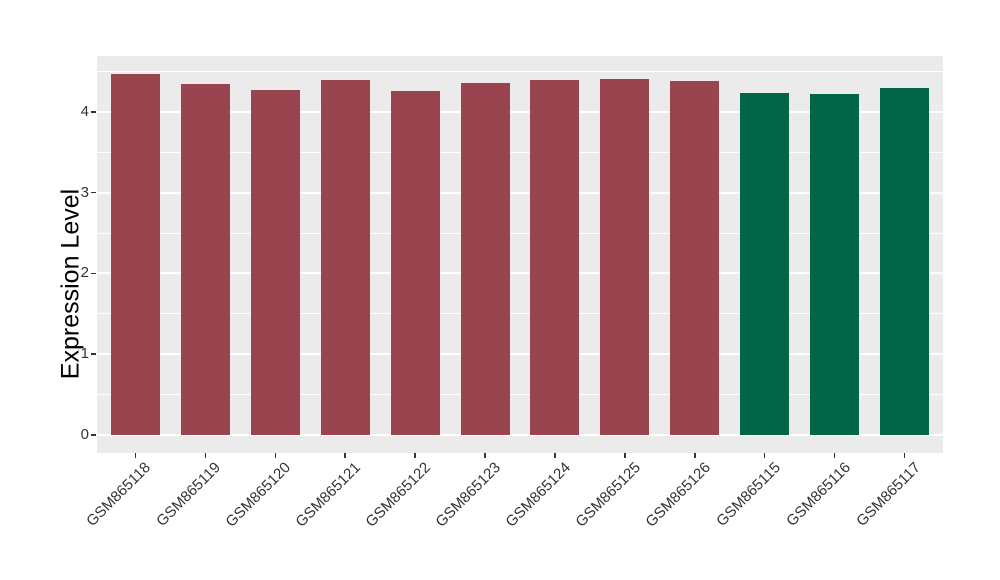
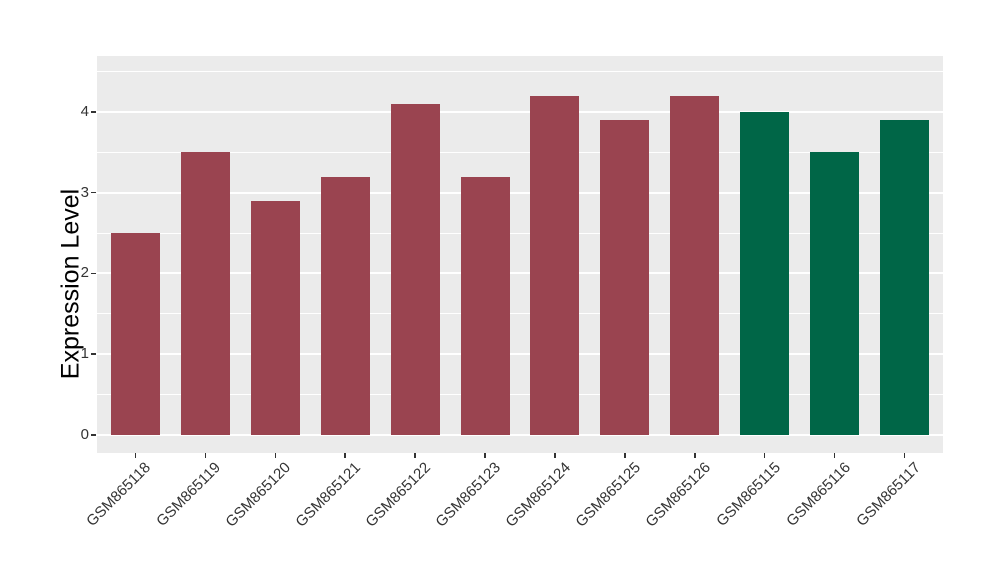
GSM865118: 4.5 -> 2.5
GSM865119: 4.3 -> 3.5
GSM865120: 4.3 -> 2.9
GSM865121: 4.4 -> 3.2
GSM865122: 4.3 -> 4.1
GSM865123: 4.4 -> 3.2
GSM865124: 4.4 -> 4.2
GSM865125: 4.4 -> 3.9
GSM865126: 4.4 -> 4.2
GSM865115: 4.2 -> 4.0
GSM865116: 4.2 -> 3.5
GSM865117: 4.3 -> 3.9
